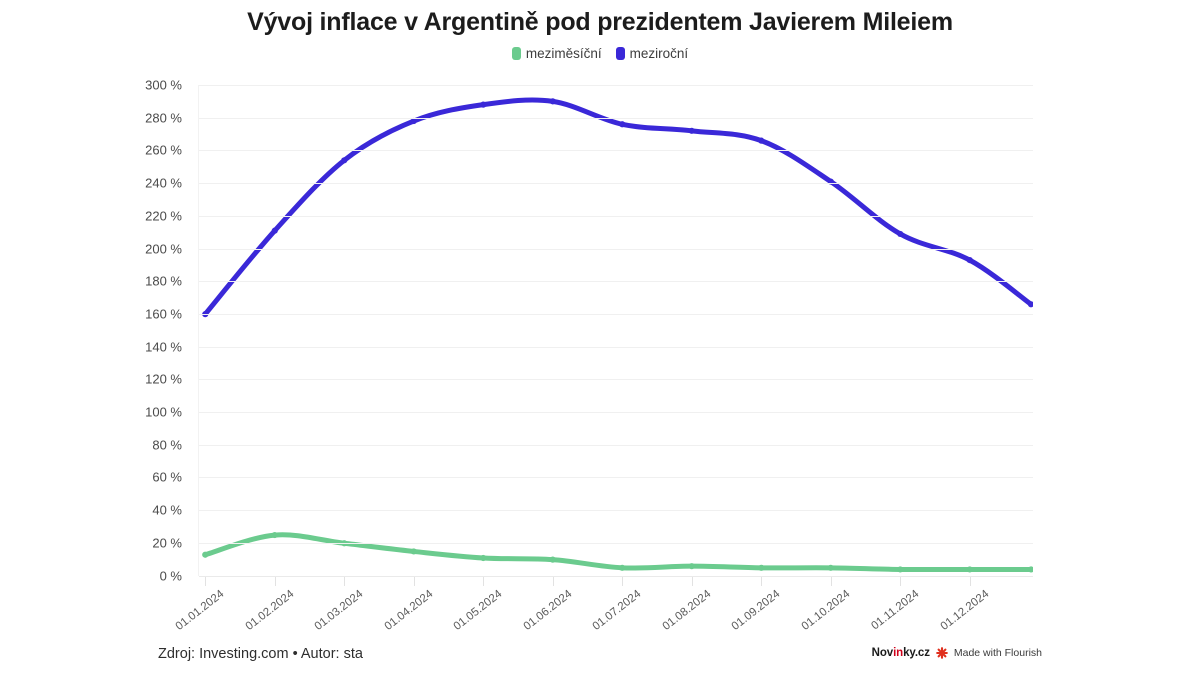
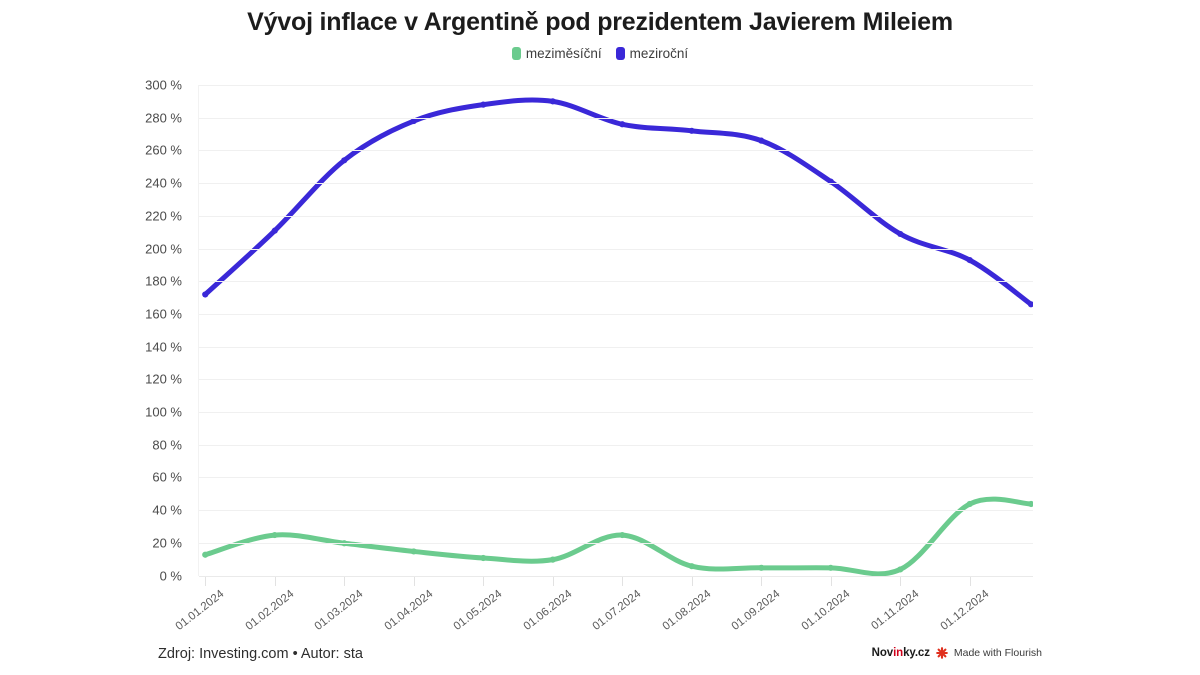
meziroční/01.01.2024: 160% -> 172%
meziměsíční/01.07.2024: 5% -> 25%
meziměsíční/01.12.2024: 4% -> 44%
